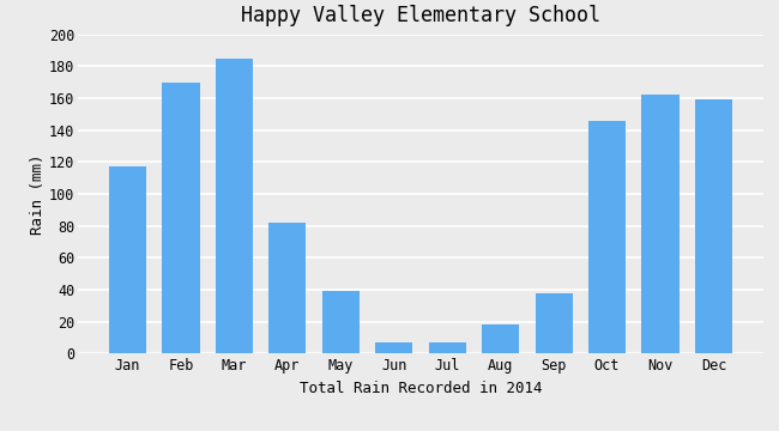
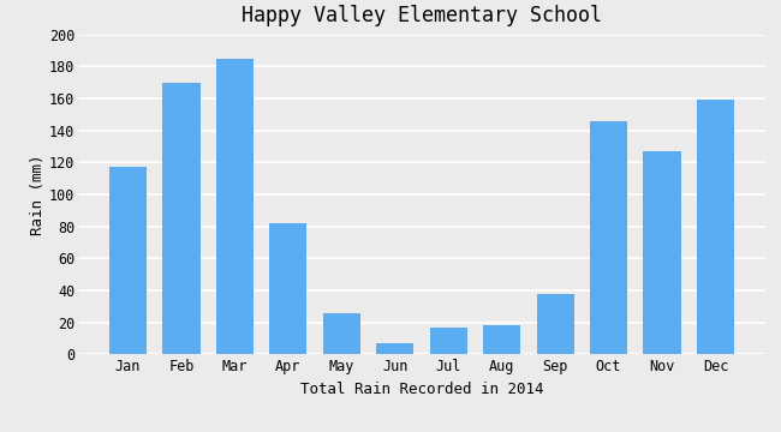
May: 39 -> 26
Jul: 7 -> 17
Nov: 162 -> 127
